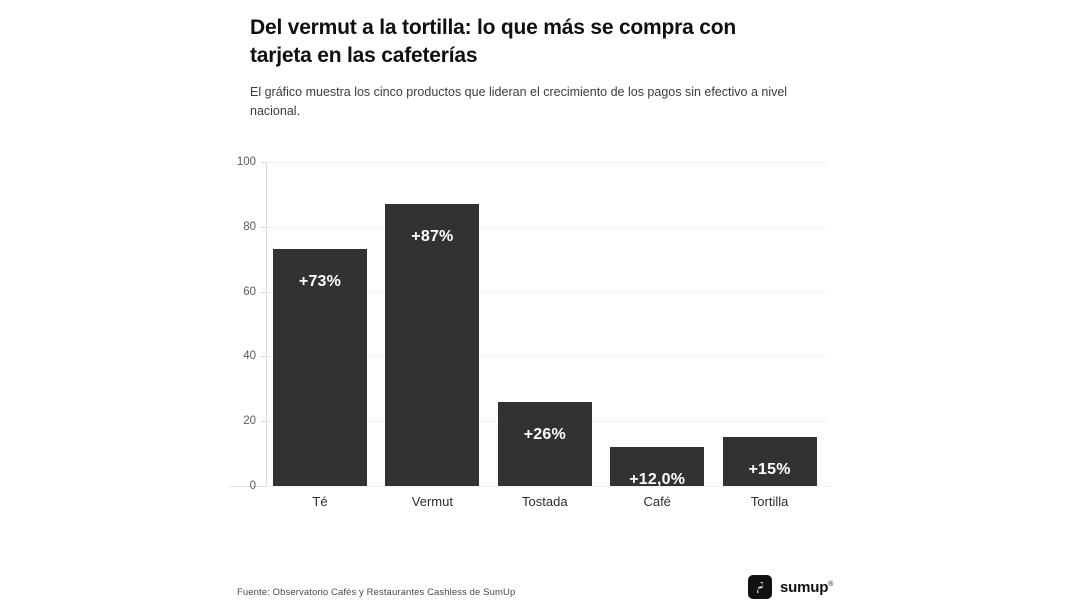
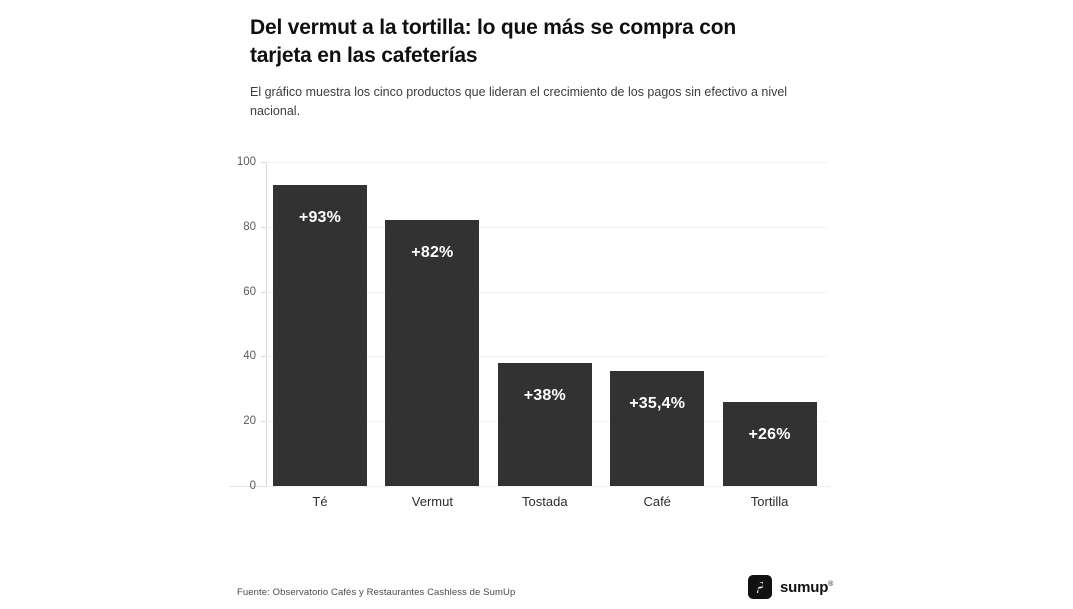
Té: +73% -> +93%
Vermut: +87% -> +82%
Tostada: +26% -> +38%
Café: +12,0% -> +35,4%
Tortilla: +15% -> +26%
